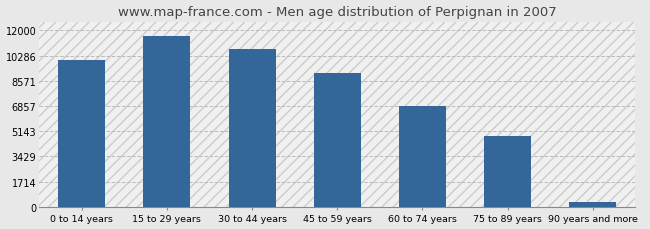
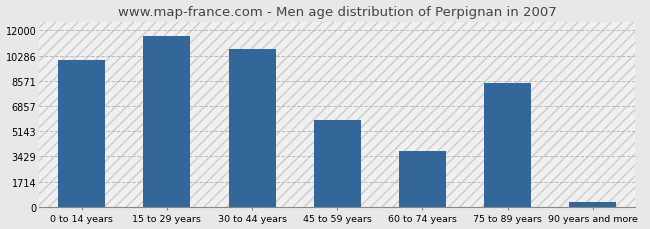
45 to 59 years: 9100 -> 5900
60 to 74 years: 6900 -> 3800
75 to 89 years: 4800 -> 8400
